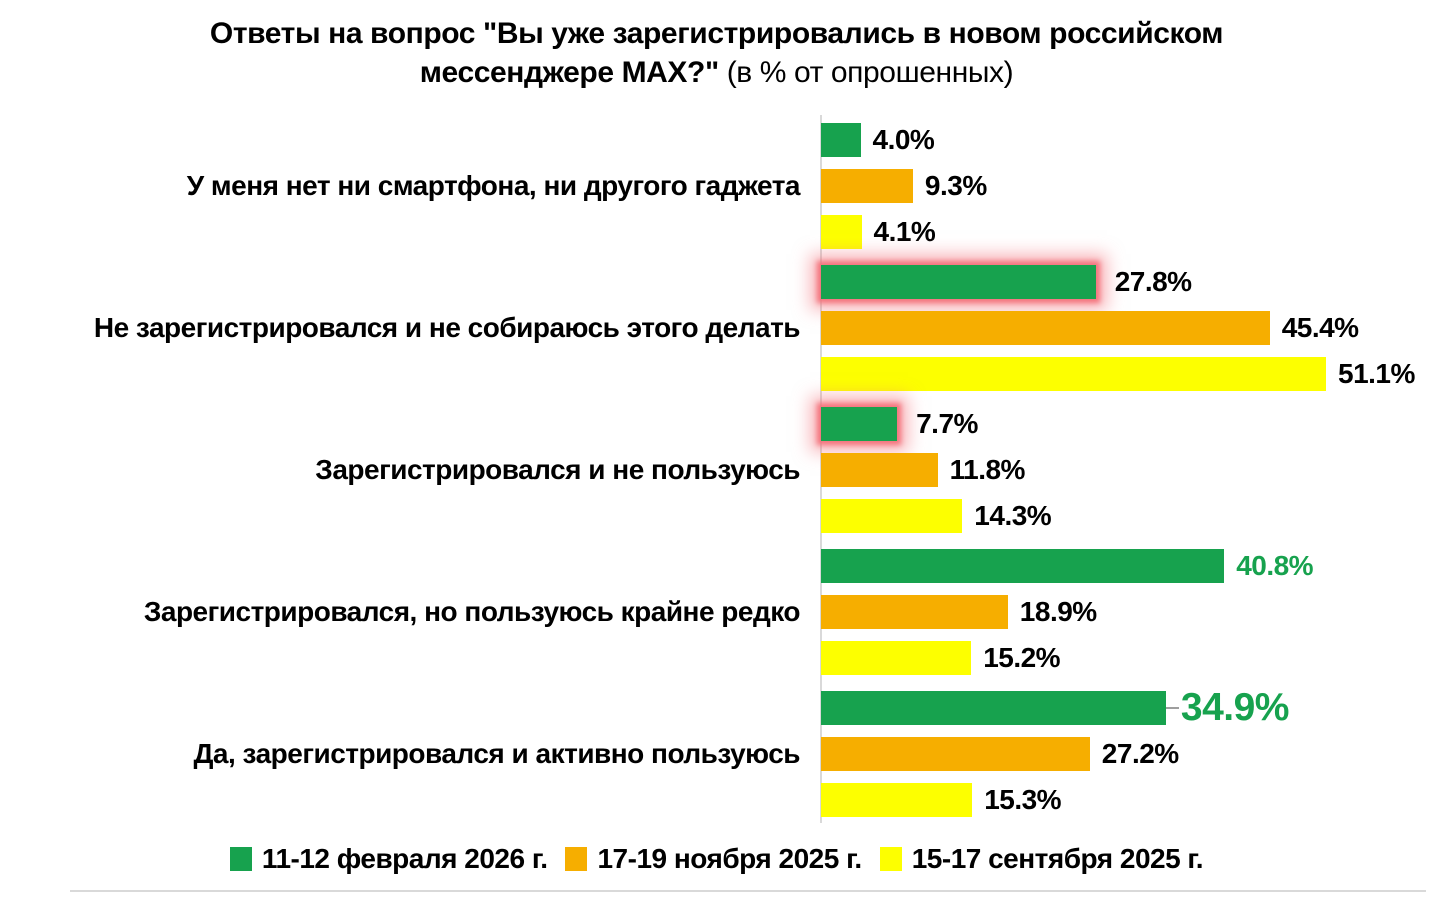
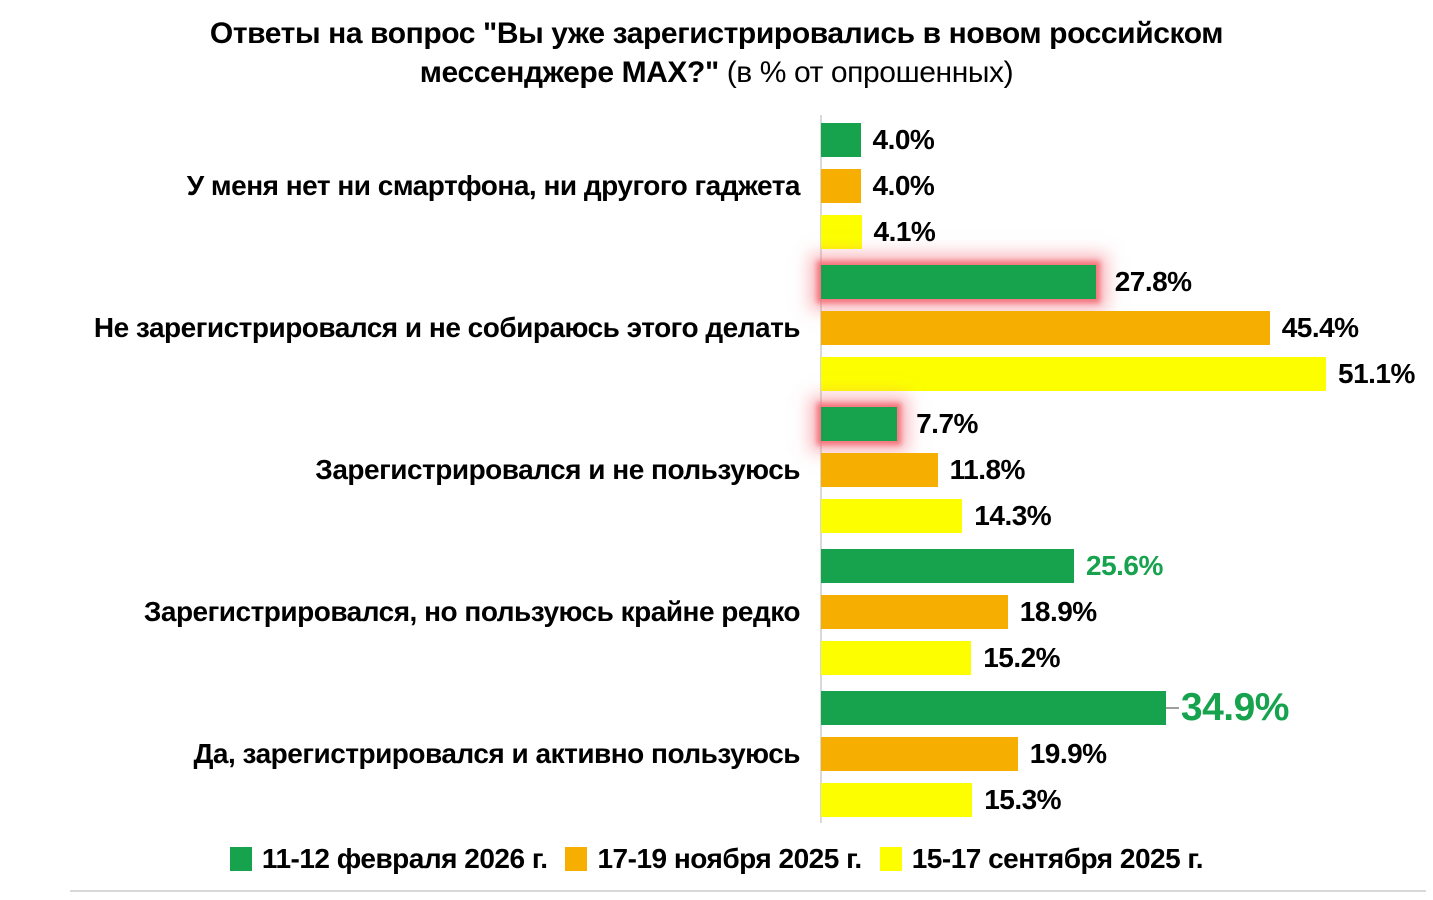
17-19 ноября 2025 г./У меня нет ни смартфона, ни другого гаджета: 9.3% -> 4.0%
11-12 февраля 2026 г./Зарегистрировался, но пользуюсь крайне редко: 40.8% -> 25.6%
17-19 ноября 2025 г./Да, зарегистрировался и активно пользуюсь: 27.2% -> 19.9%
